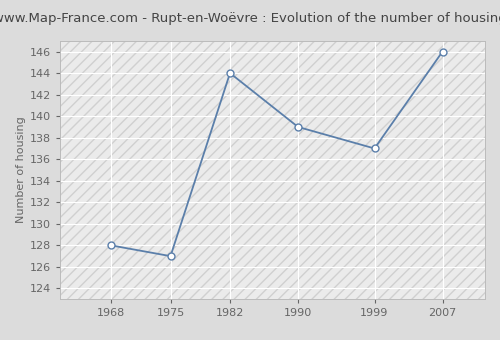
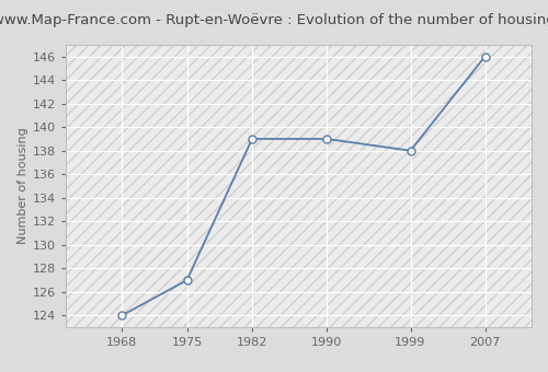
1968: 128 -> 124
1982: 144 -> 139
1999: 137 -> 138
